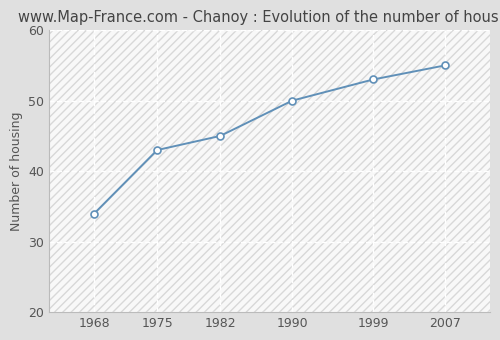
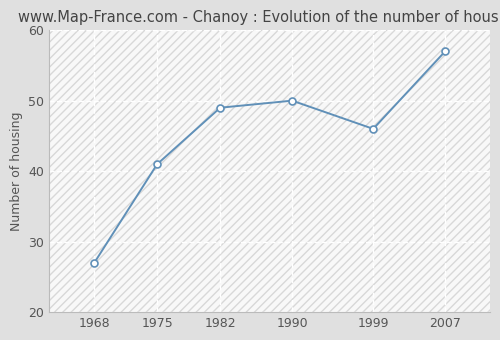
1968: 34 -> 27
1975: 43 -> 41
1982: 45 -> 49
1999: 53 -> 46
2007: 55 -> 57
